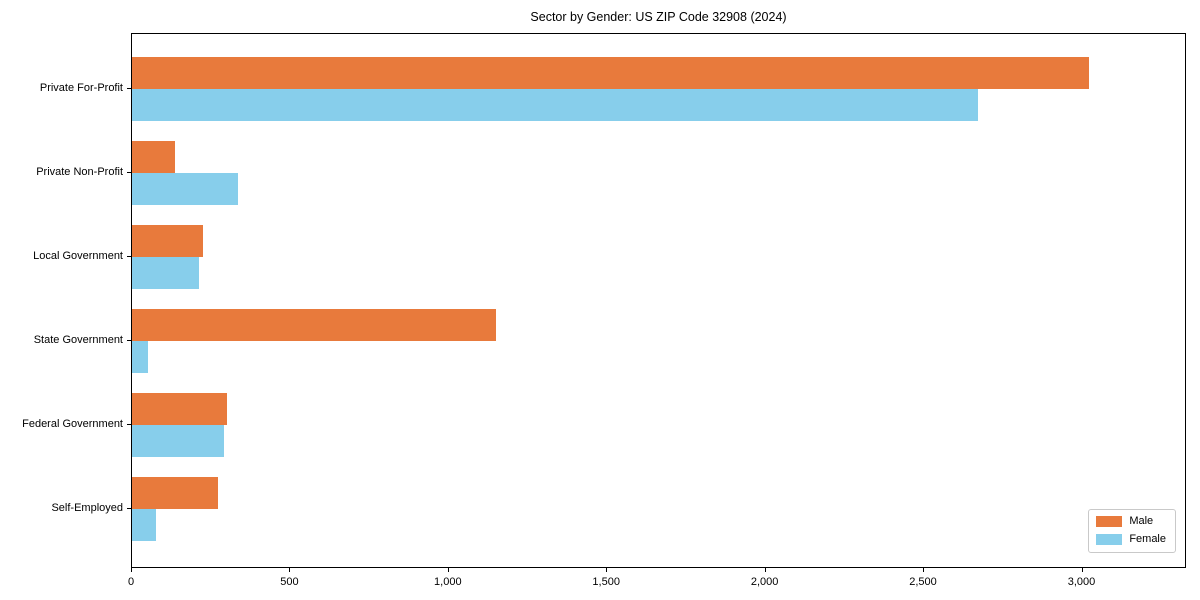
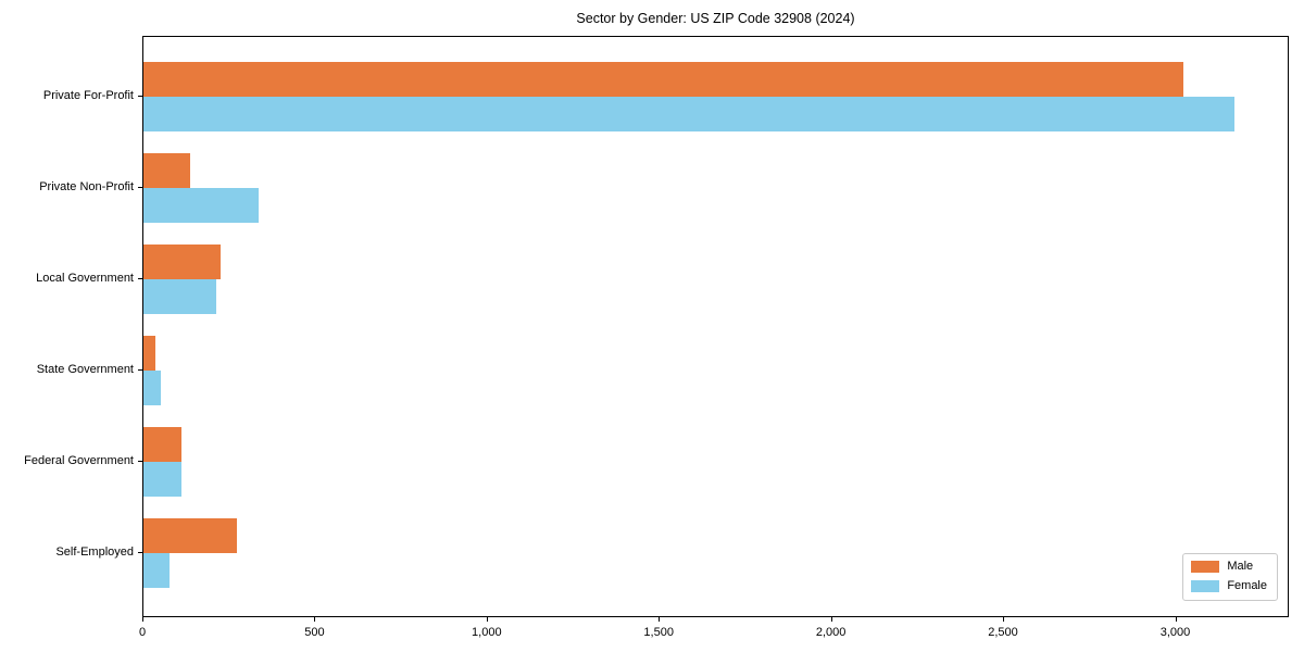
Female/Private For-Profit: 2670 -> 3170
Male/State Government: 1150 -> 40
Male/Federal Government: 300 -> 110
Female/Federal Government: 290 -> 110
